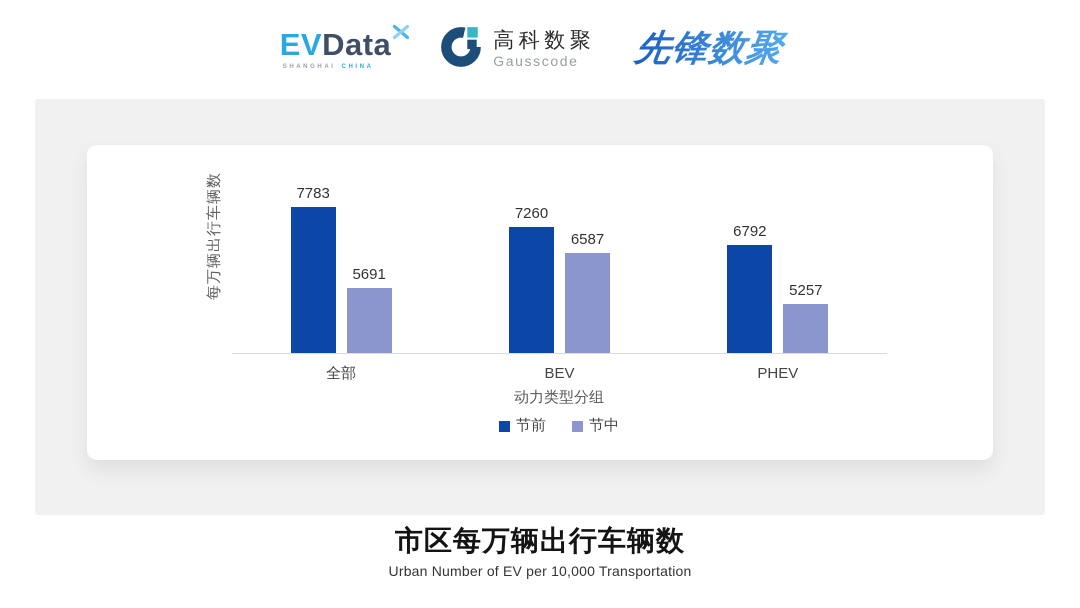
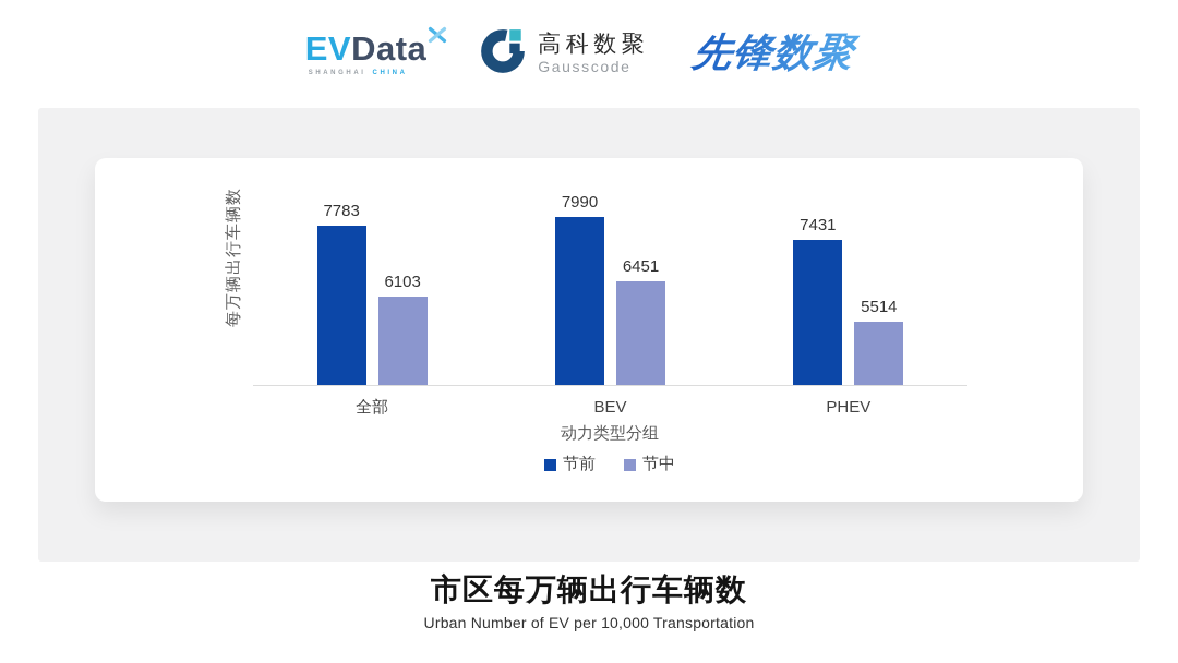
节中/全部: 5691 -> 6103
节前/BEV: 7260 -> 7990
节中/BEV: 6587 -> 6451
节前/PHEV: 6792 -> 7431
节中/PHEV: 5257 -> 5514
